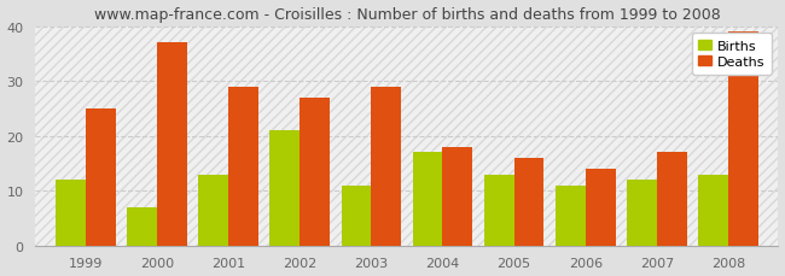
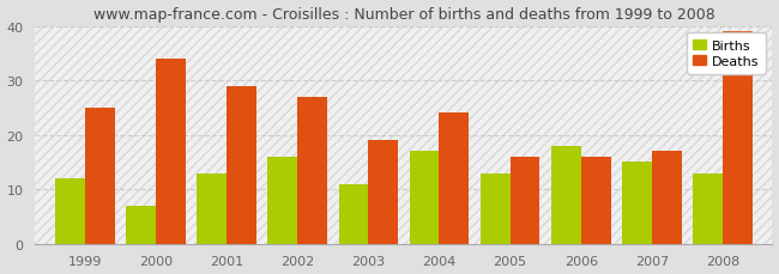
Deaths/2000: 37 -> 34
Births/2002: 21 -> 16
Deaths/2003: 29 -> 19
Deaths/2004: 18 -> 24
Births/2006: 11 -> 18
Deaths/2006: 14 -> 16
Births/2007: 12 -> 15
